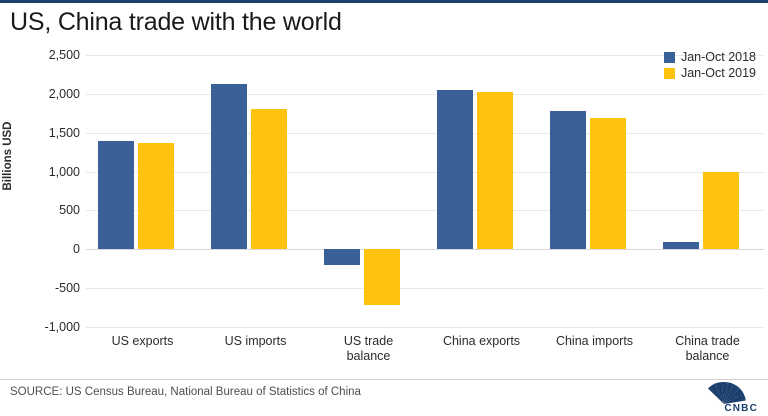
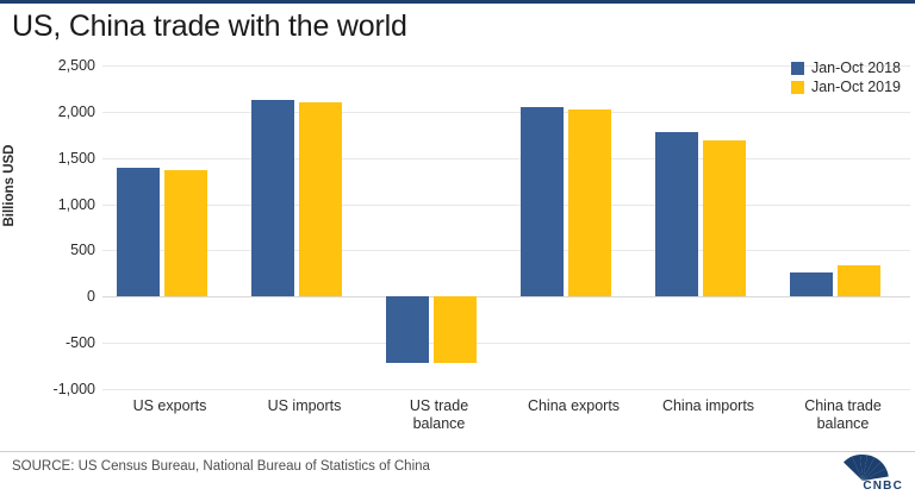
Jan-Oct 2019/US imports: 1800 -> 2100
Jan-Oct 2018/US trade balance: -200 -> -700
Jan-Oct 2018/China trade balance: 100 -> 300
Jan-Oct 2019/China trade balance: 1000 -> 300
